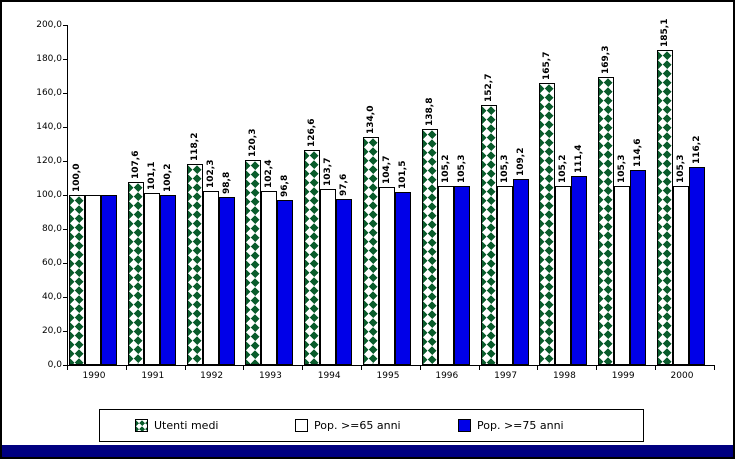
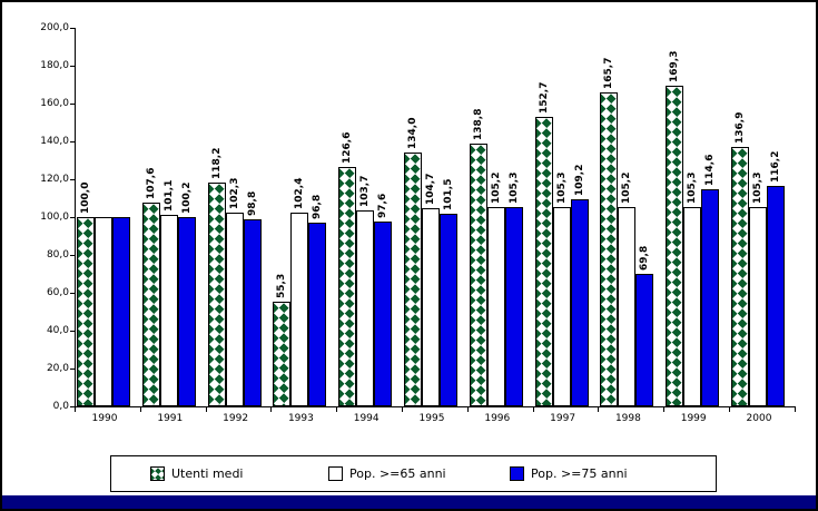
Utenti medi/1993: 120,3 -> 55,3
Pop. >=75 anni/1998: 111,4 -> 69,8
Utenti medi/2000: 185,1 -> 136,9
